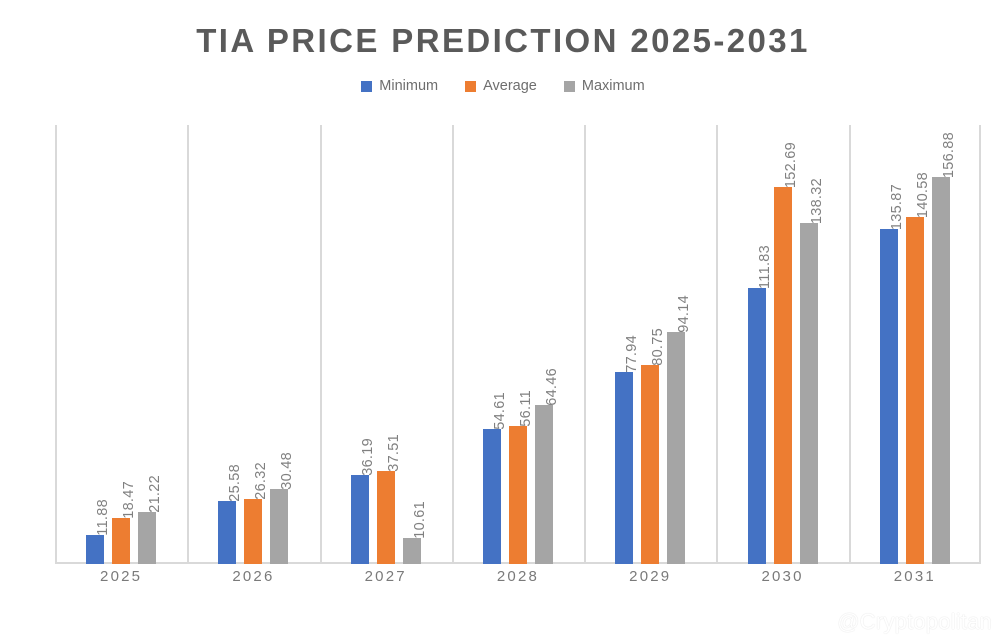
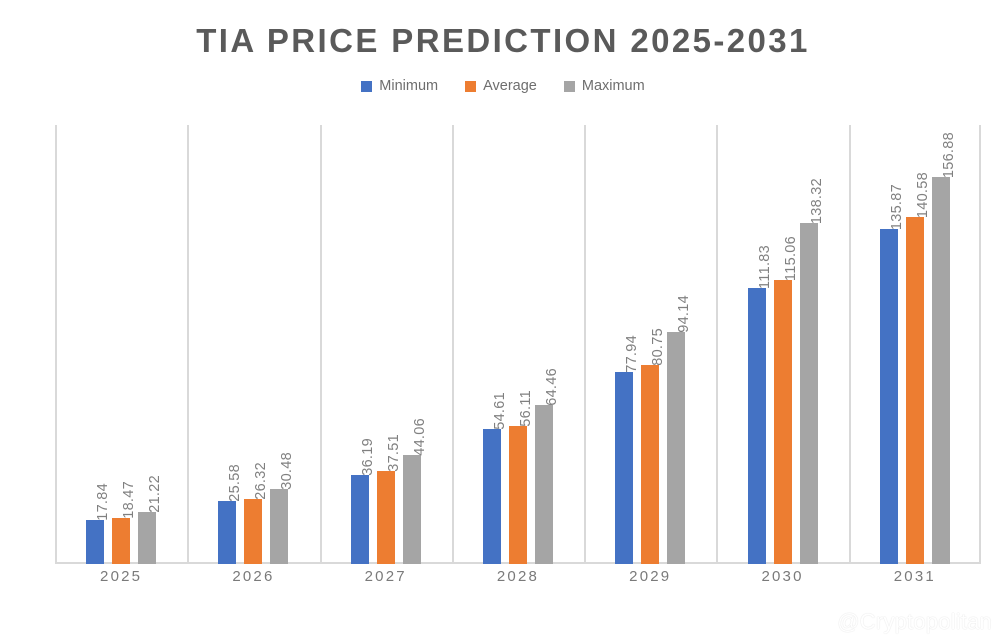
Minimum/2025: 11.88 -> 17.84
Maximum/2027: 10.61 -> 44.06
Average/2030: 152.69 -> 115.06
